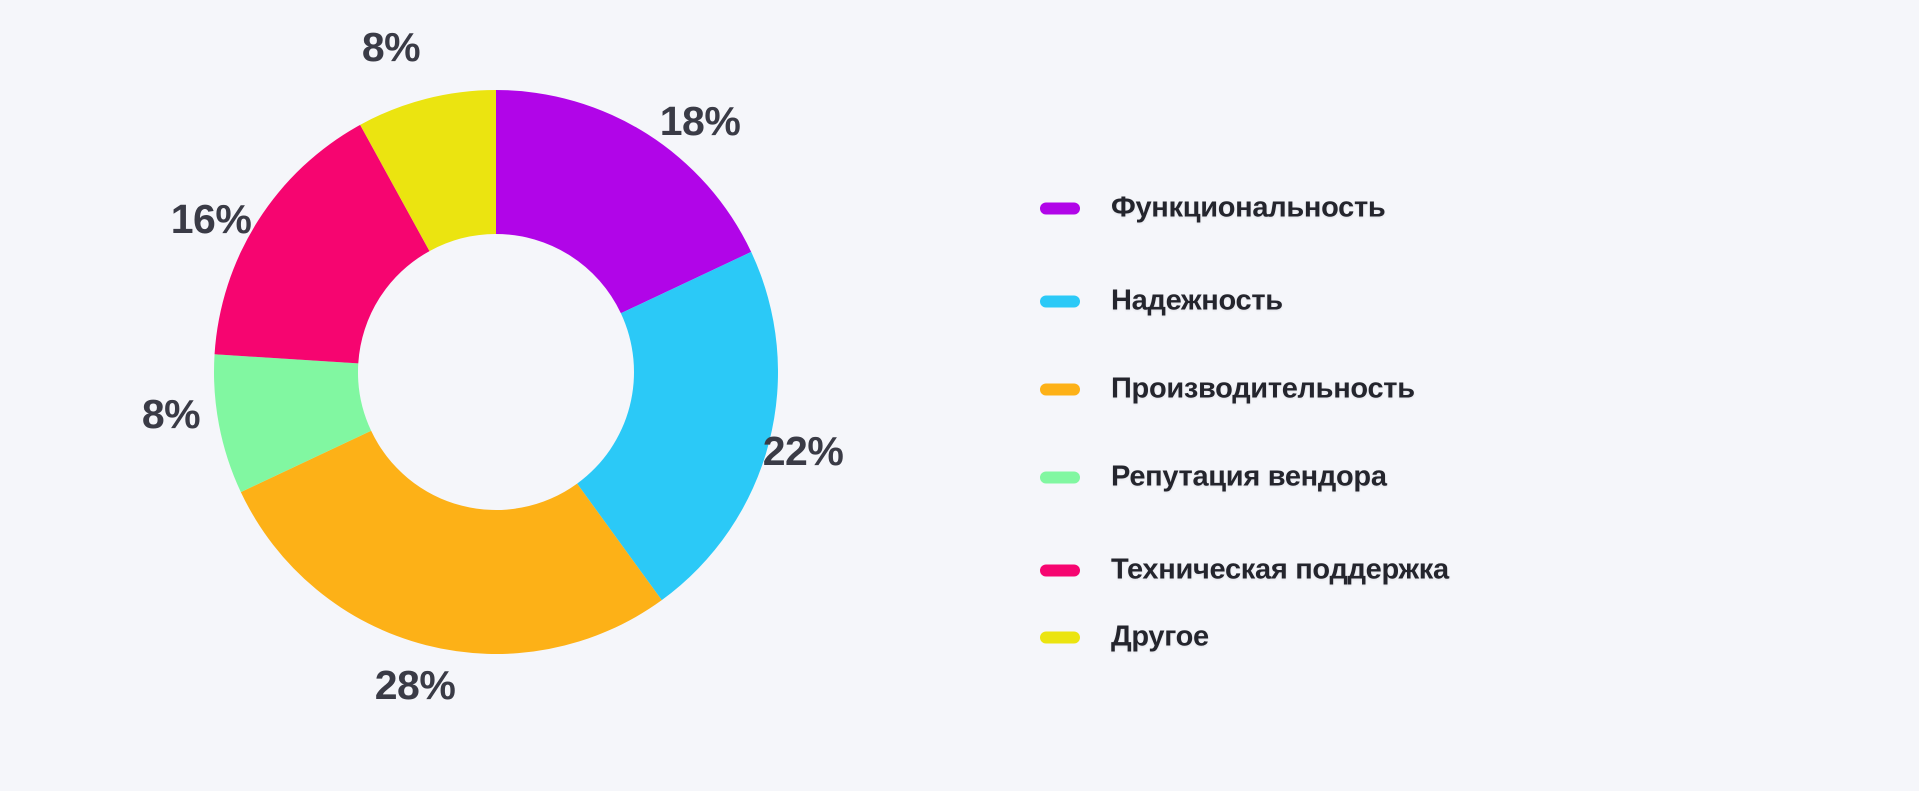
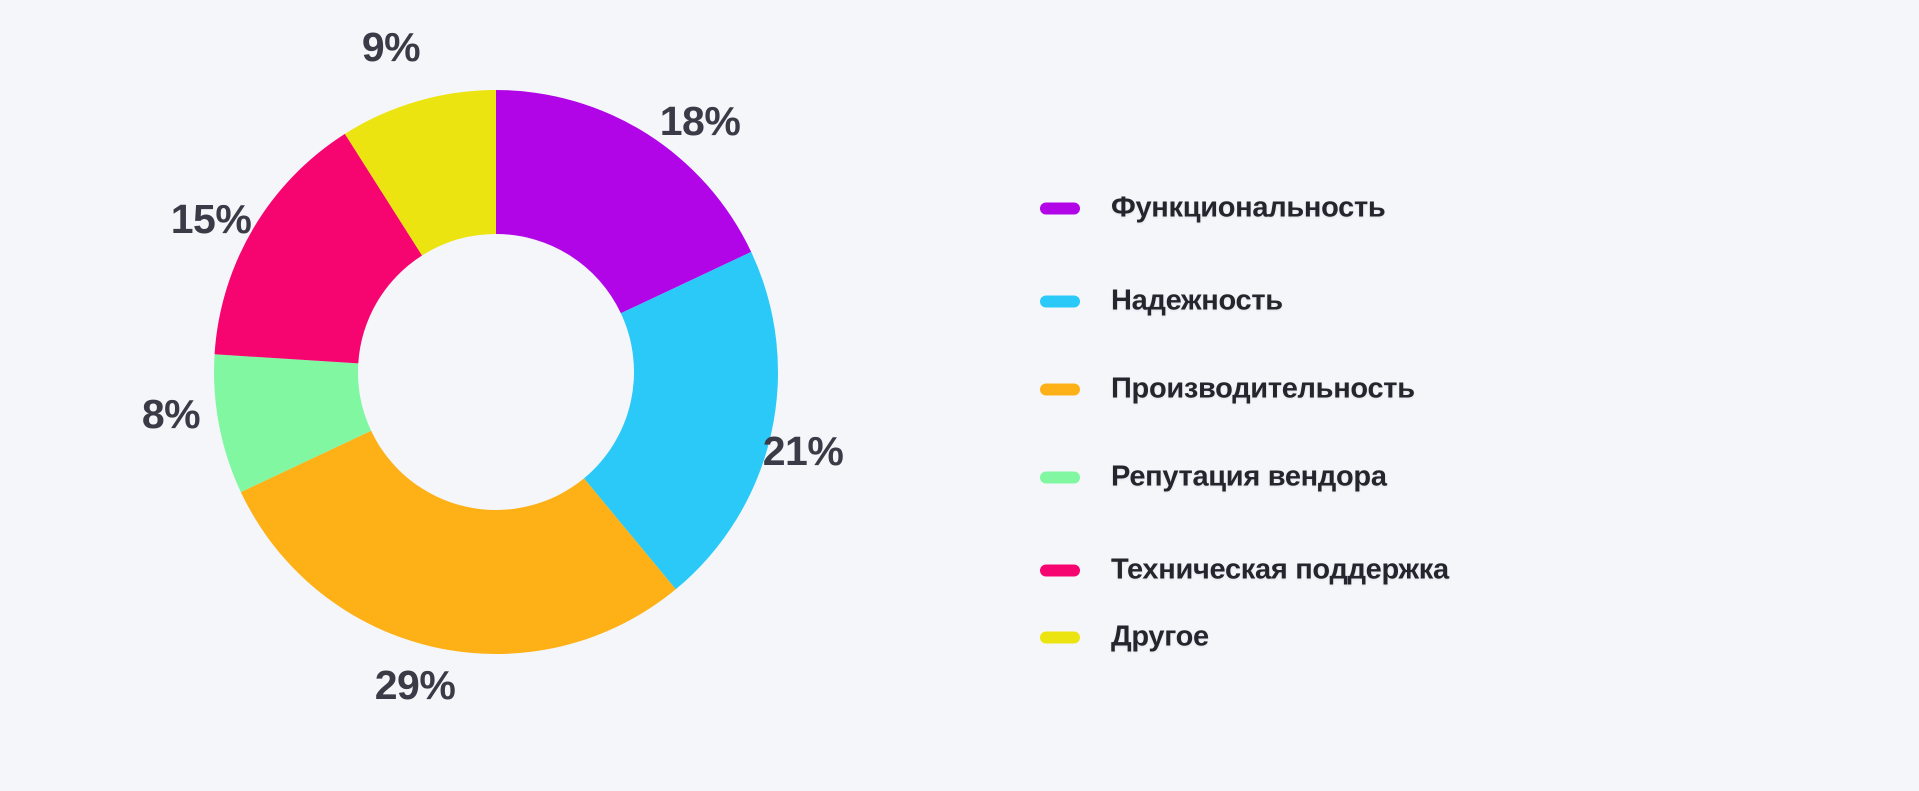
Надежность: 22% -> 21%
Производительность: 28% -> 29%
Техническая поддержка: 16% -> 15%
Другое: 8% -> 9%
